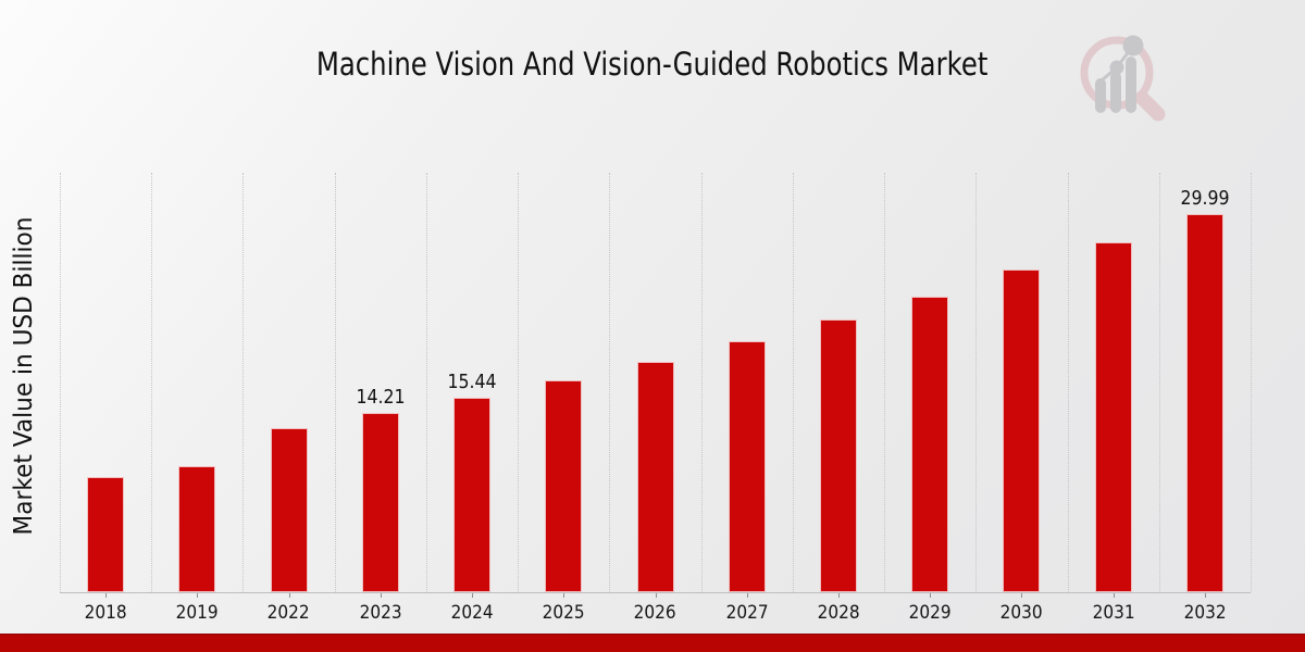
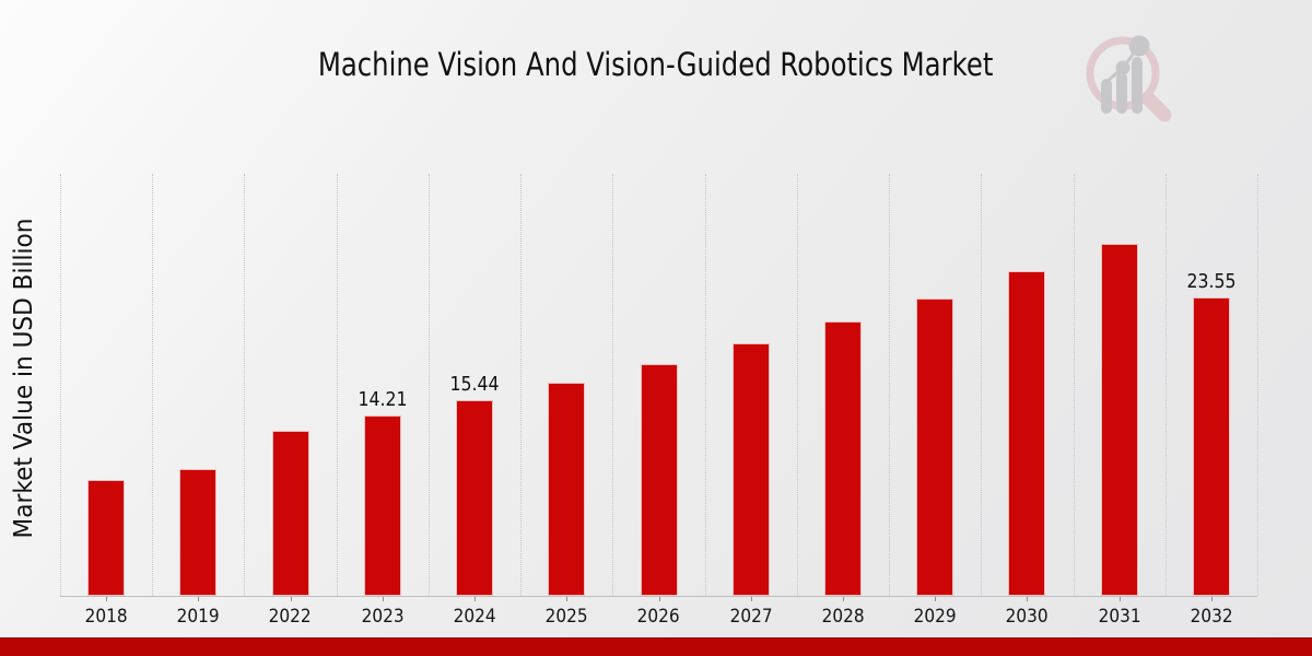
2032: 29.99 -> 23.55
